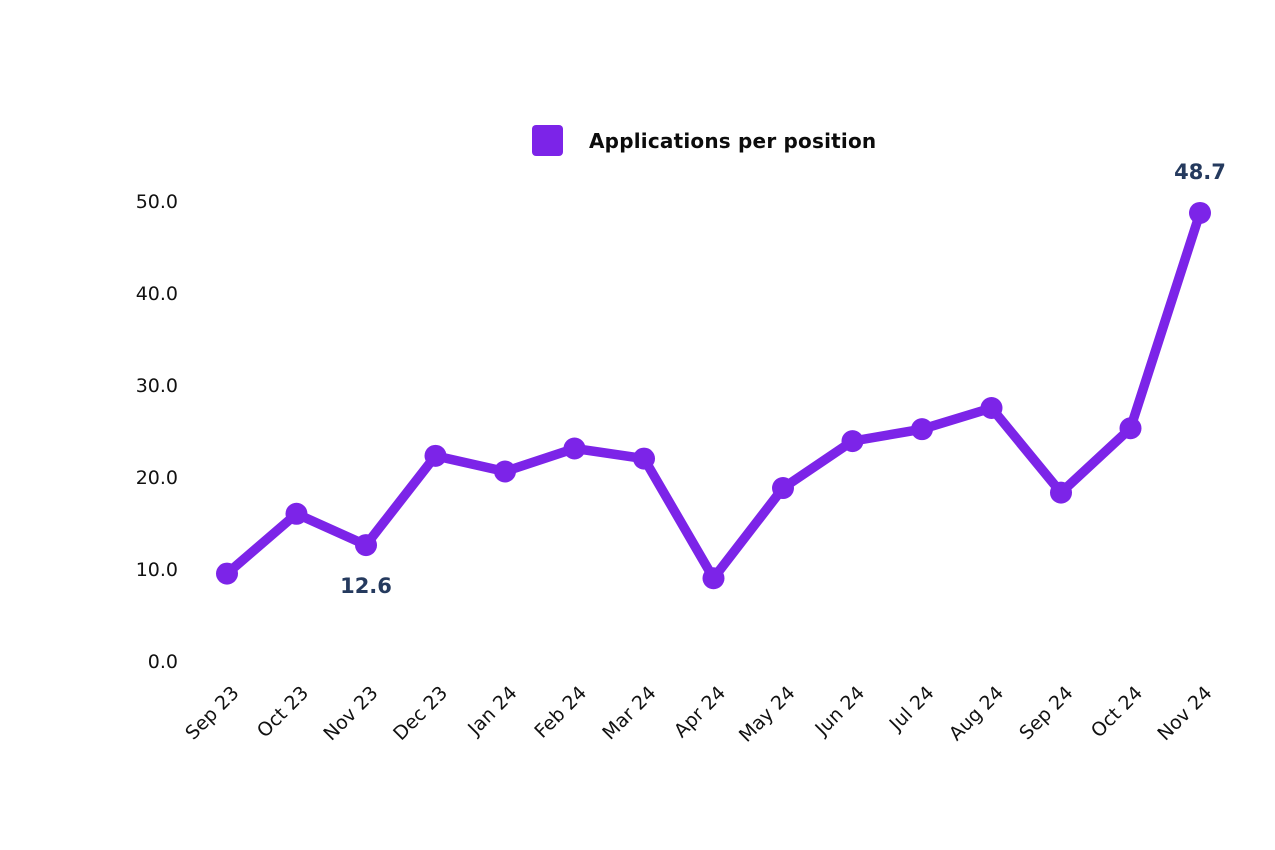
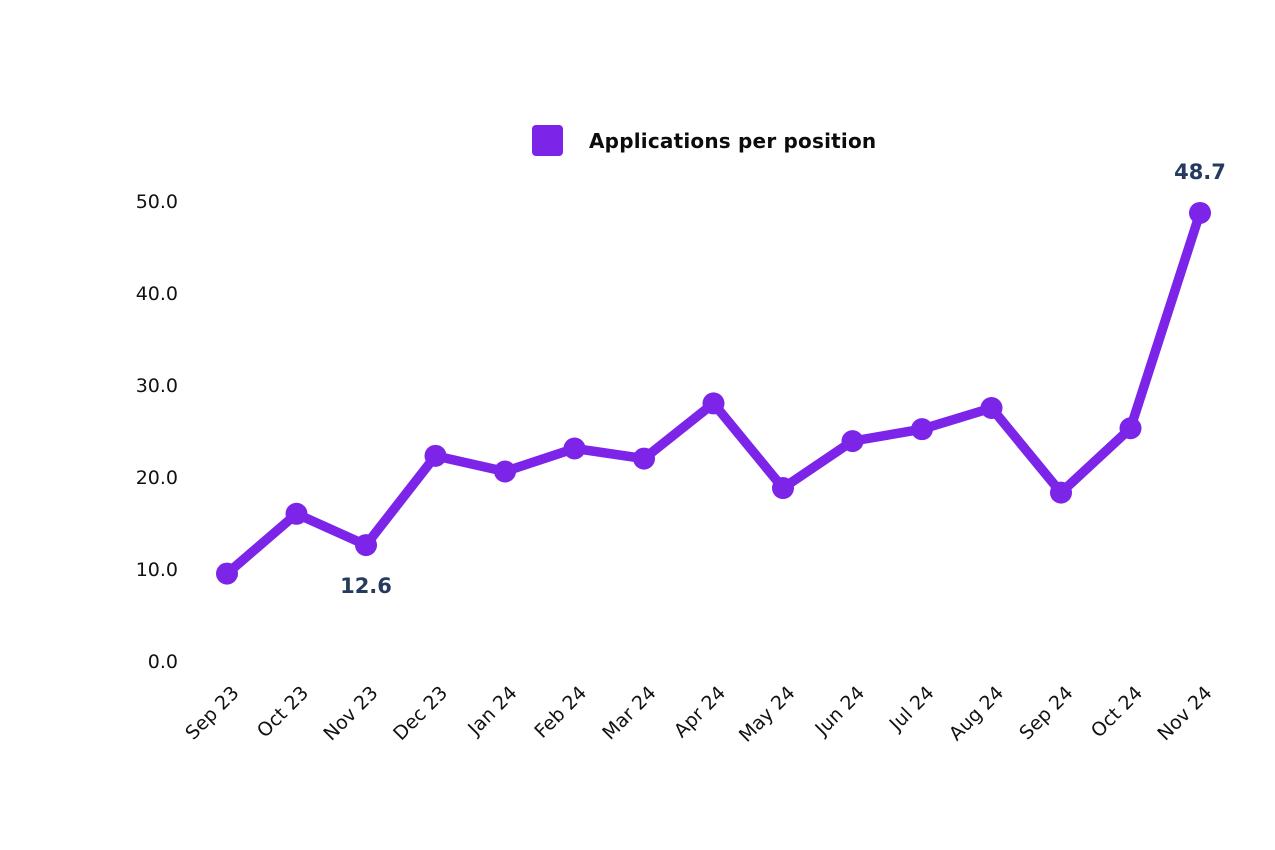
Apr 24: 9 -> 28
